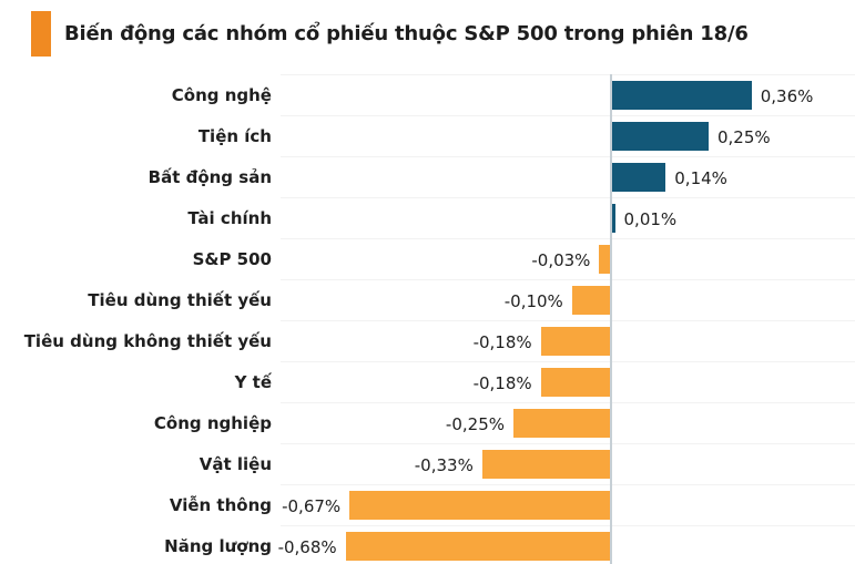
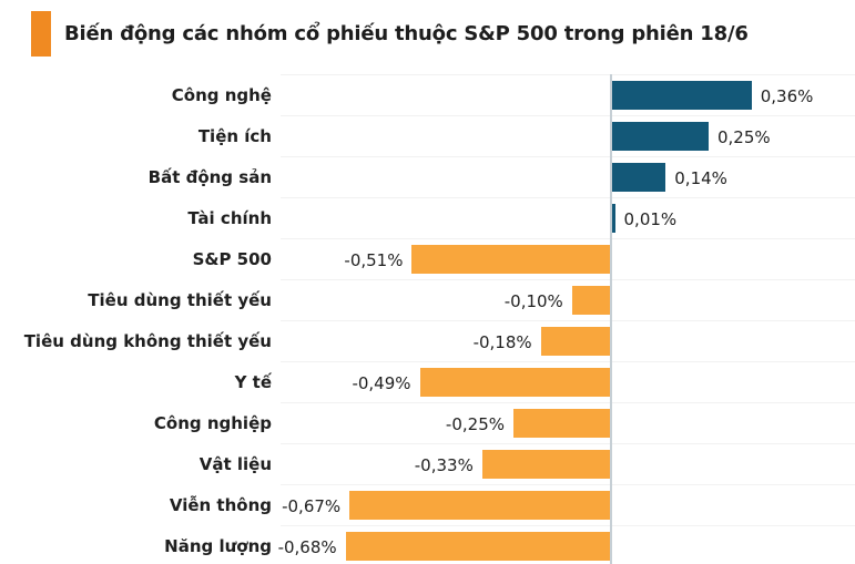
S&P 500: -0,03% -> -0,51%
Y tế: -0,18% -> -0,49%
